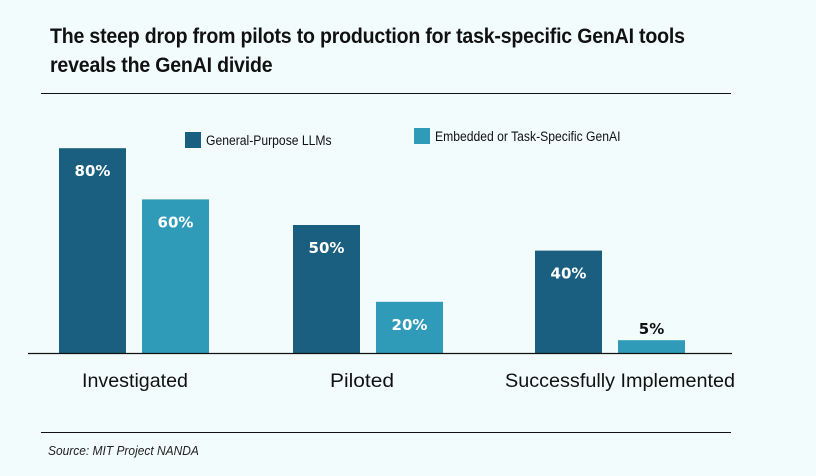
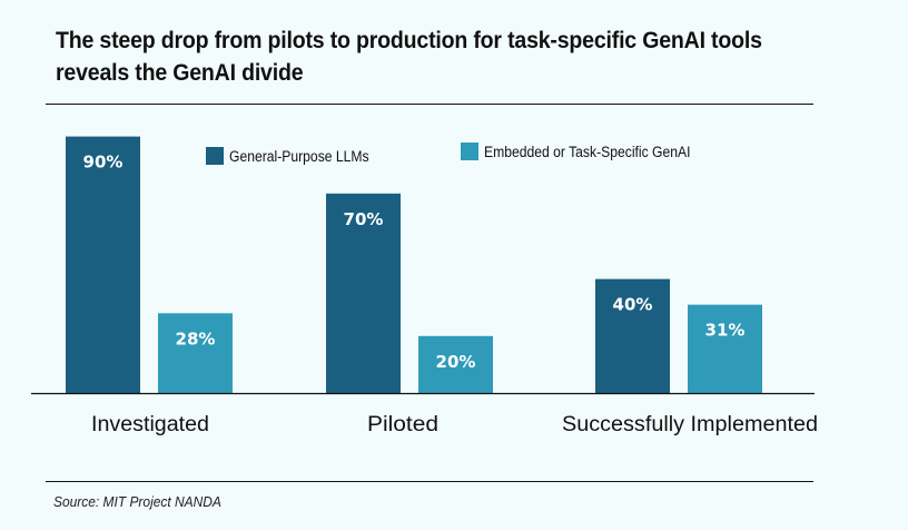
General-Purpose LLMs/Investigated: 80% -> 90%
Embedded or Task-Specific GenAI/Investigated: 60% -> 28%
General-Purpose LLMs/Piloted: 50% -> 70%
Embedded or Task-Specific GenAI/Successfully Implemented: 5% -> 31%
